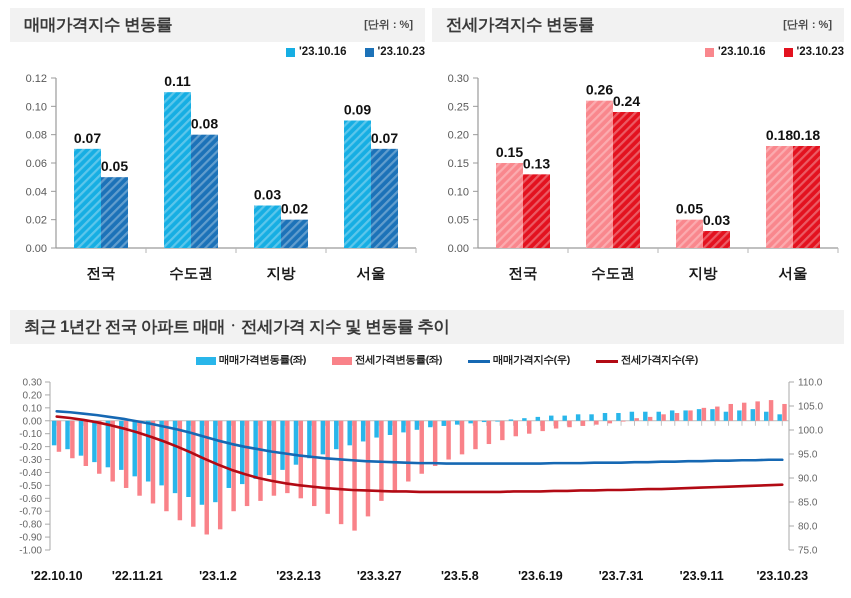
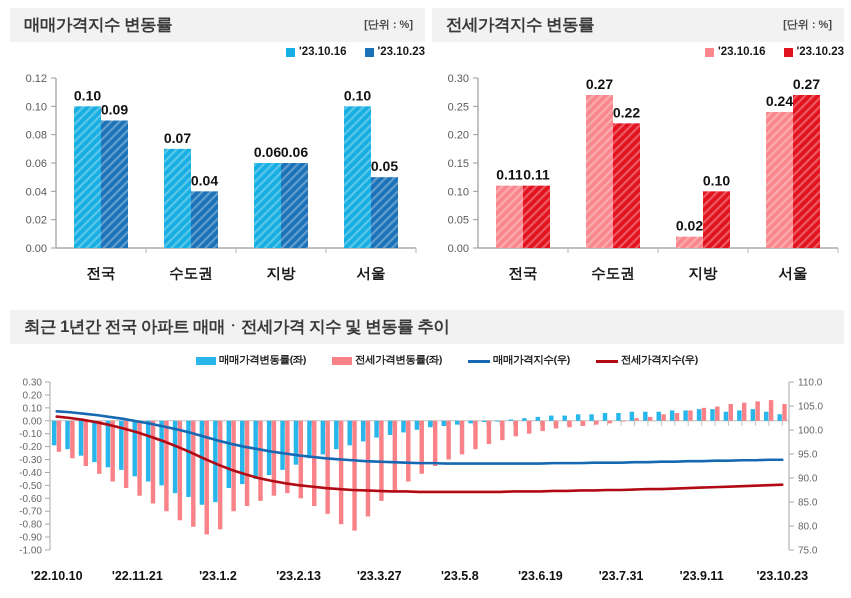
매매가격지수 변동률/'23.10.16/전국: 0.07 -> 0.10
매매가격지수 변동률/'23.10.23/전국: 0.05 -> 0.09
매매가격지수 변동률/'23.10.16/수도권: 0.11 -> 0.07
매매가격지수 변동률/'23.10.23/수도권: 0.08 -> 0.04
매매가격지수 변동률/'23.10.16/지방: 0.03 -> 0.06
매매가격지수 변동률/'23.10.23/지방: 0.02 -> 0.06
매매가격지수 변동률/'23.10.16/서울: 0.09 -> 0.10
매매가격지수 변동률/'23.10.23/서울: 0.07 -> 0.05
전세가격지수 변동률/'23.10.16/전국: 0.15 -> 0.11
전세가격지수 변동률/'23.10.23/전국: 0.13 -> 0.11
전세가격지수 변동률/'23.10.16/수도권: 0.26 -> 0.27
전세가격지수 변동률/'23.10.23/수도권: 0.24 -> 0.22
전세가격지수 변동률/'23.10.16/지방: 0.05 -> 0.02
전세가격지수 변동률/'23.10.23/지방: 0.03 -> 0.10
전세가격지수 변동률/'23.10.16/서울: 0.18 -> 0.24
전세가격지수 변동률/'23.10.23/서울: 0.18 -> 0.27
